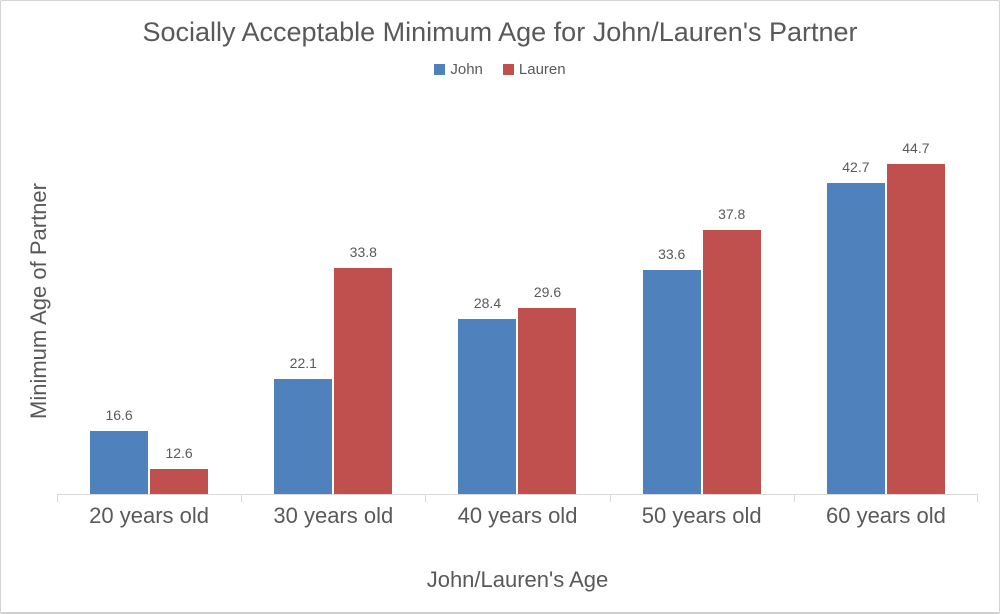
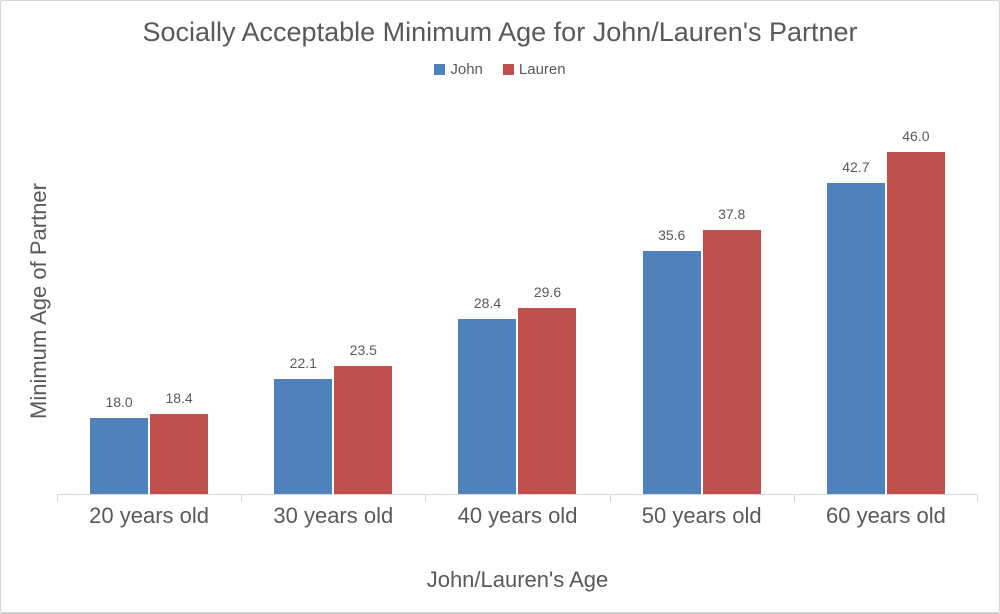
John/20 years old: 16.6 -> 18.0
Lauren/20 years old: 12.6 -> 18.4
Lauren/30 years old: 33.8 -> 23.5
John/50 years old: 33.6 -> 35.6
Lauren/60 years old: 44.7 -> 46.0
